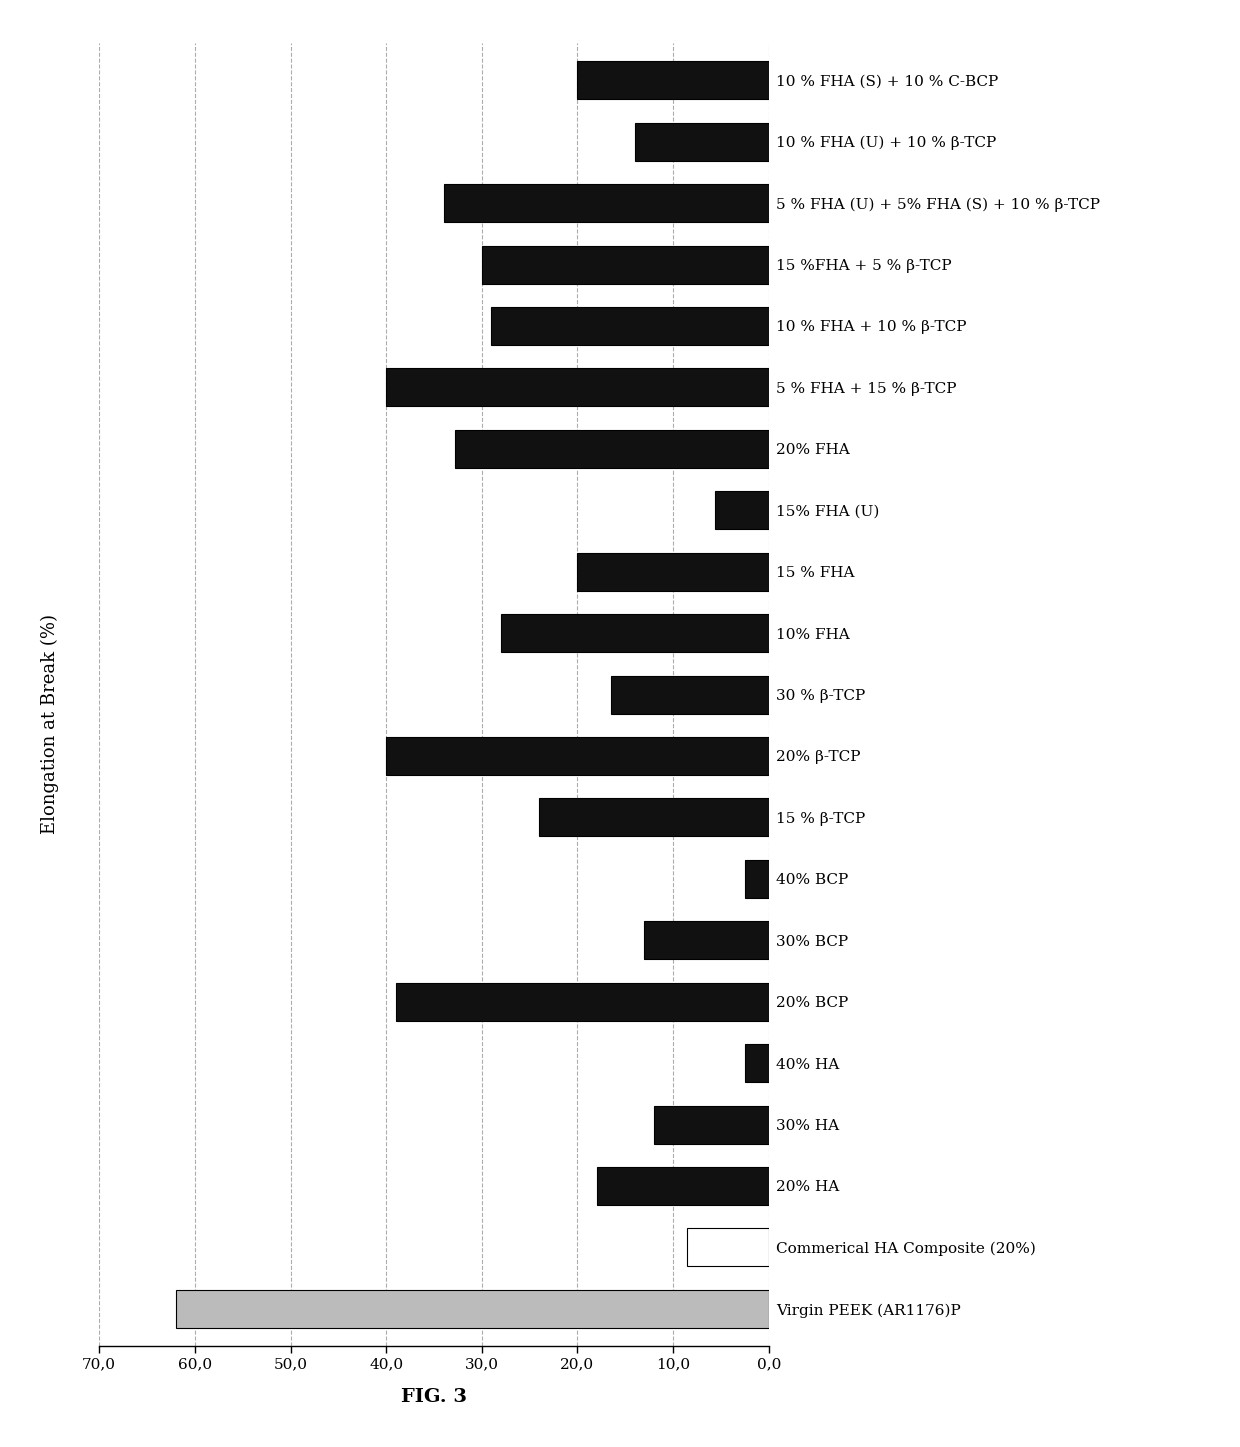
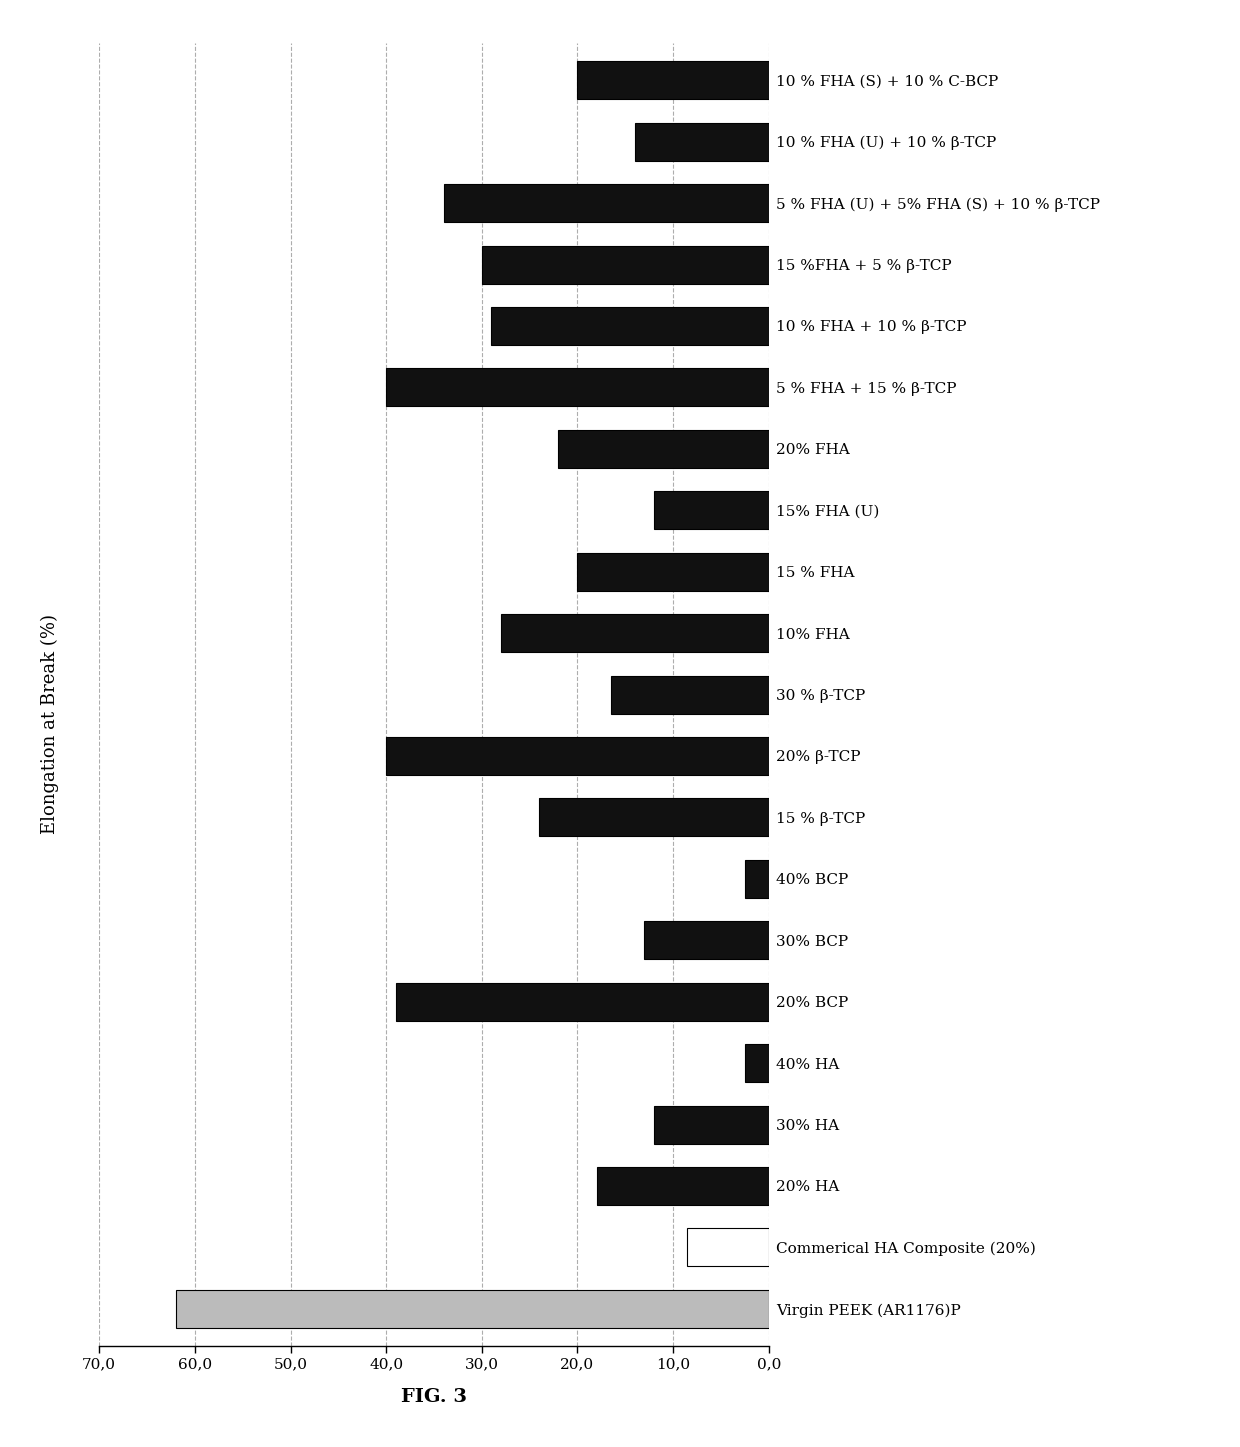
20% FHA: 32,8 -> 22,0
15% FHA (U): 5,6 -> 12,0
